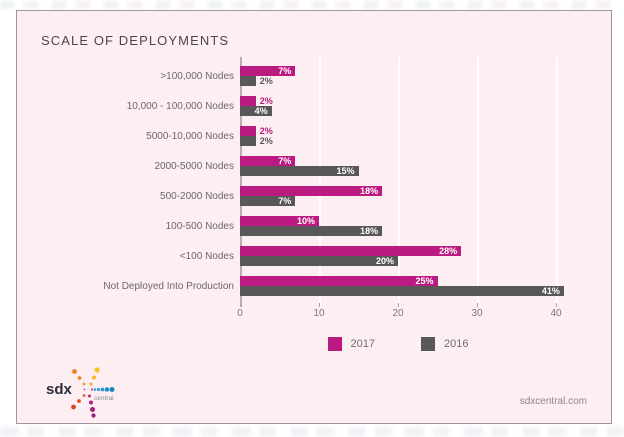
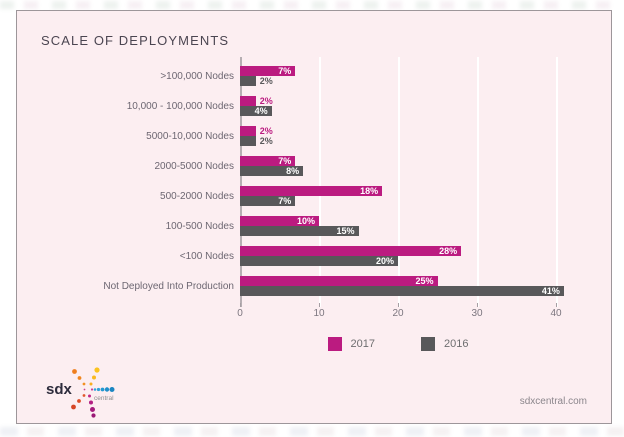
2016/2000-5000 Nodes: 15% -> 8%
2016/100-500 Nodes: 18% -> 15%
